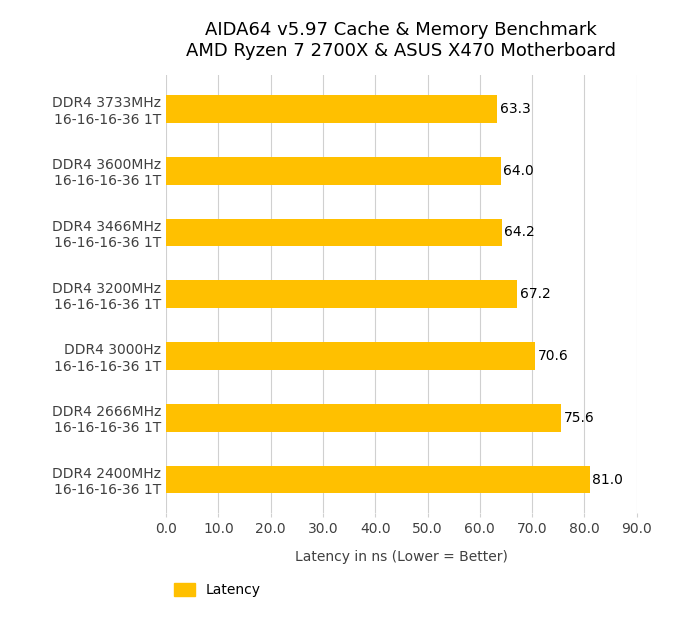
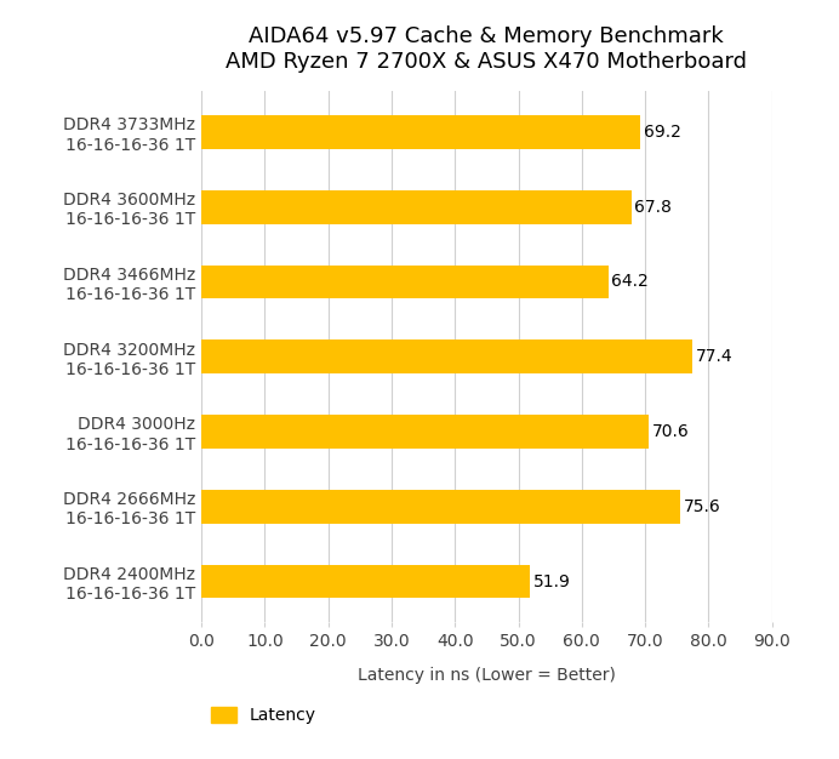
DDR4 3733MHz 16-16-16-36 1T: 63.3 -> 69.2
DDR4 3600MHz 16-16-16-36 1T: 64.0 -> 67.8
DDR4 3200MHz 16-16-16-36 1T: 67.2 -> 77.4
DDR4 2400MHz 16-16-16-36 1T: 81.0 -> 51.9
